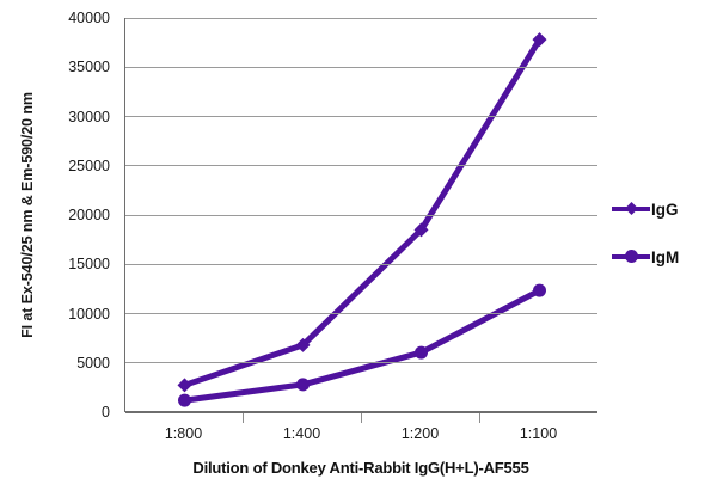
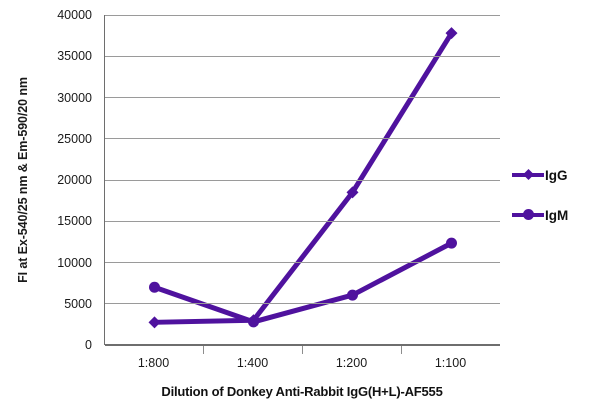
IgM/1:800: 1000 -> 7000
IgG/1:400: 7000 -> 3000
